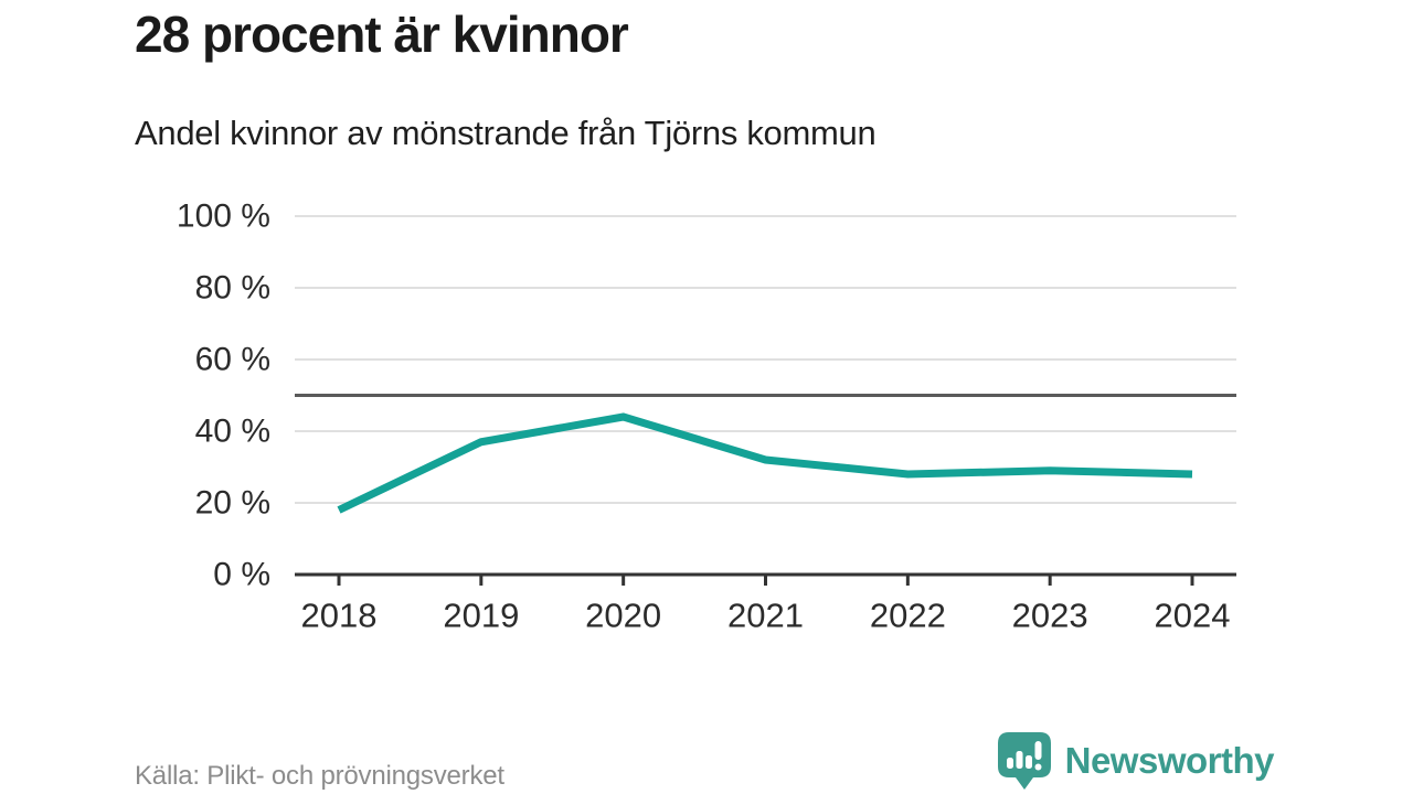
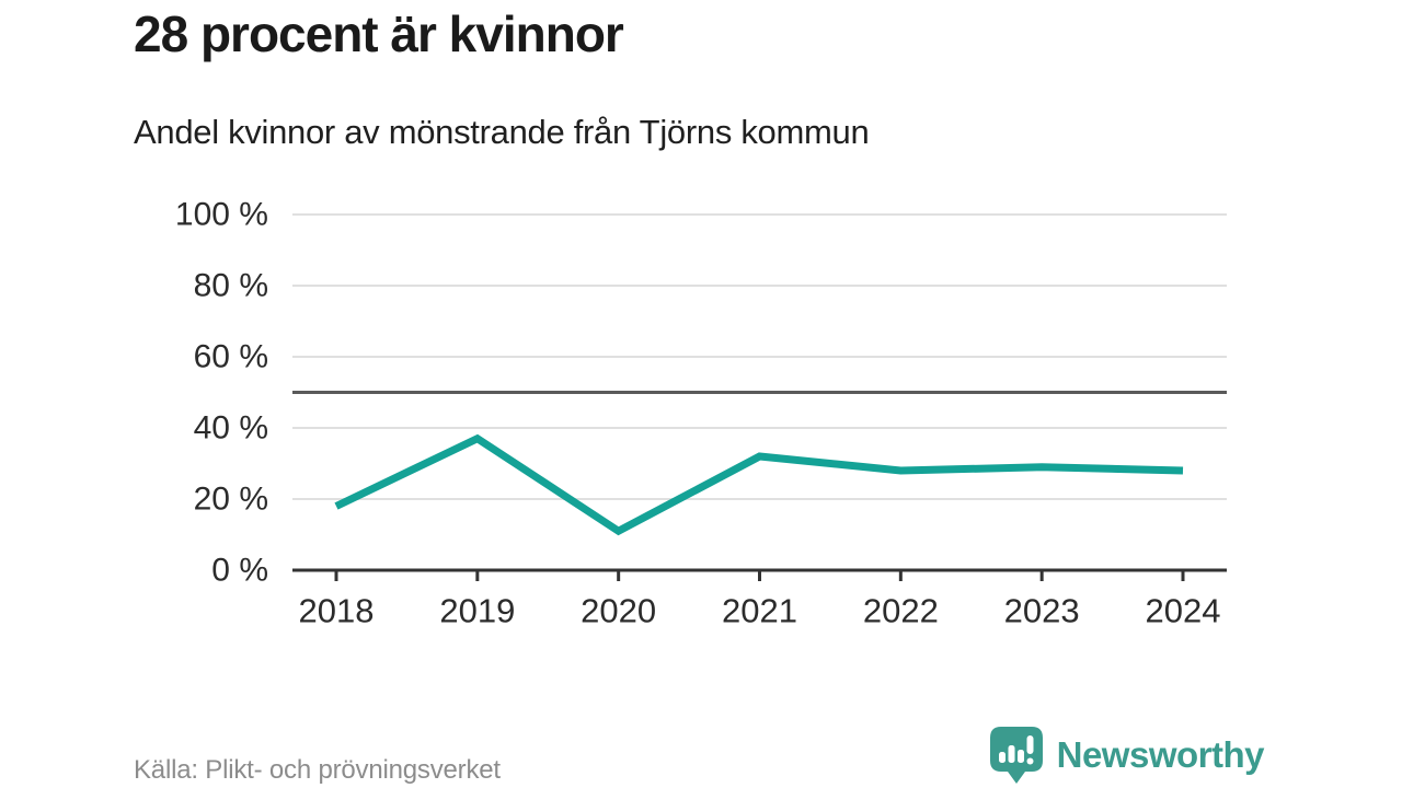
2020: 44% -> 11%
